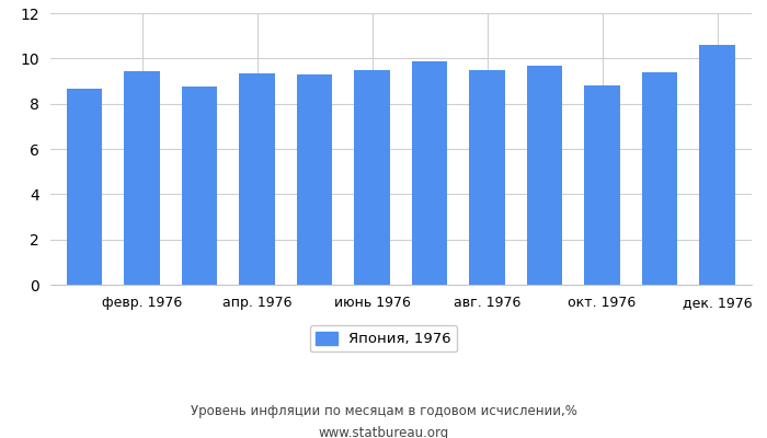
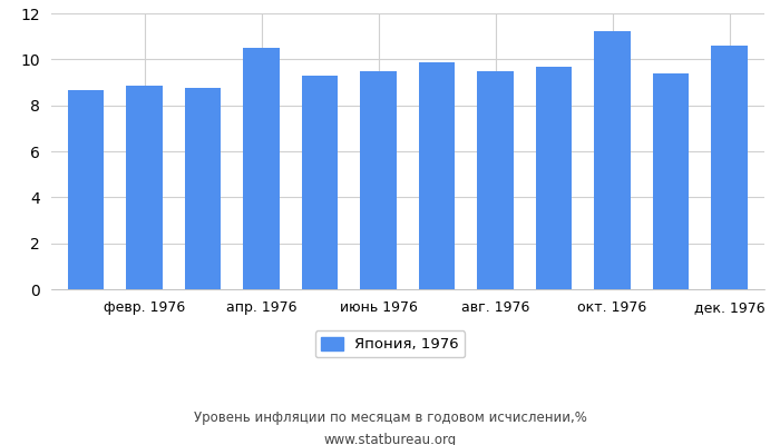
февр. 1976: 9.45 -> 8.85
апр. 1976: 9.35 -> 10.50
окт. 1976: 8.80 -> 11.25
